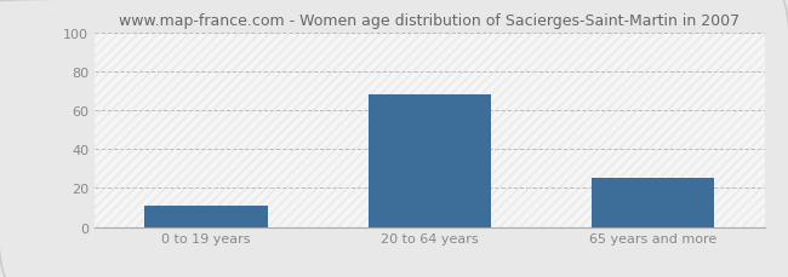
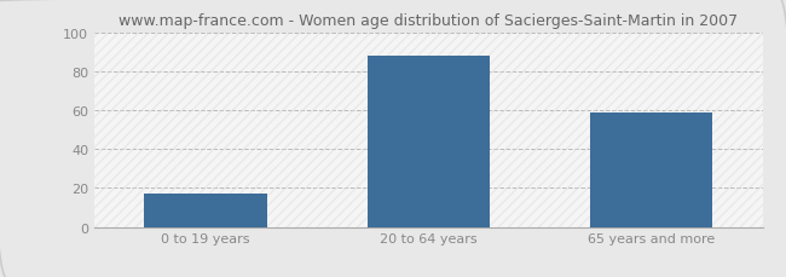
0 to 19 years: 11 -> 17
20 to 64 years: 68 -> 88
65 years and more: 25 -> 59
